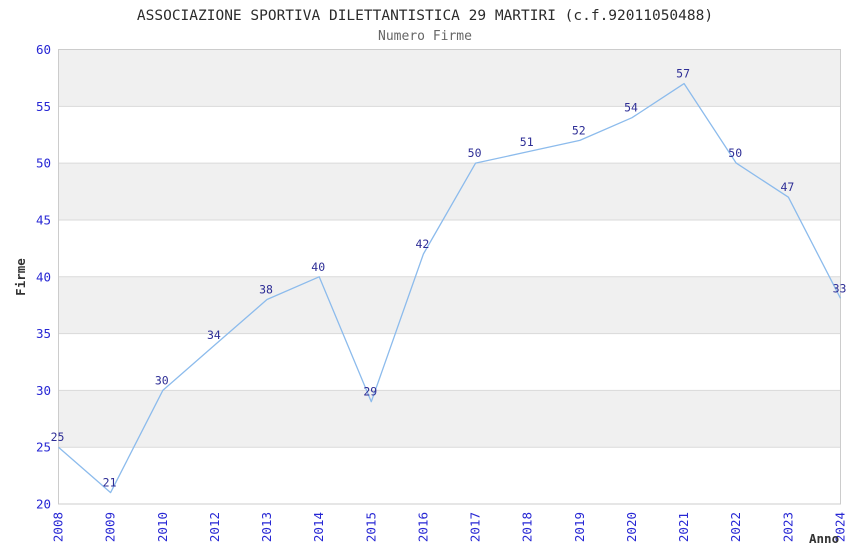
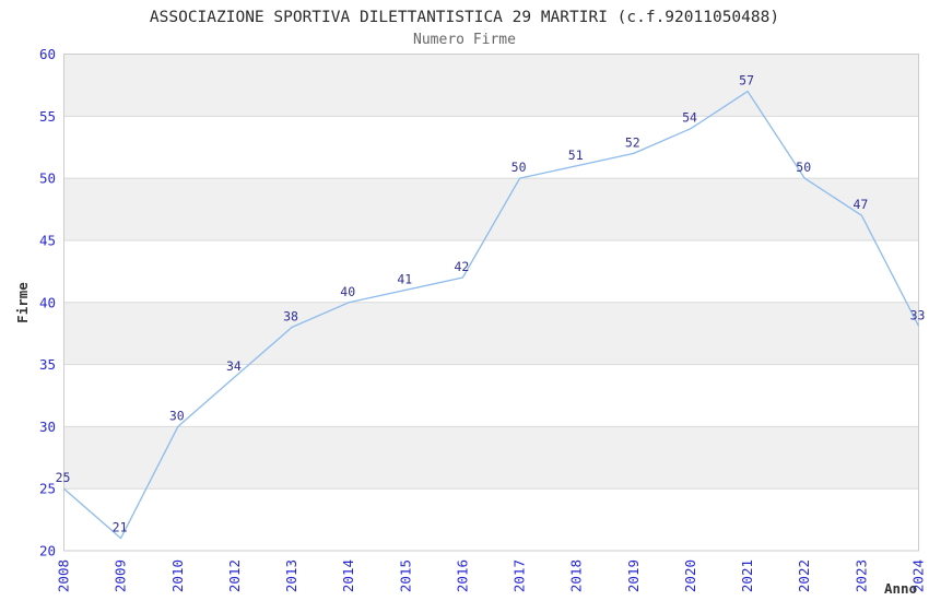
2015: 29 -> 41
